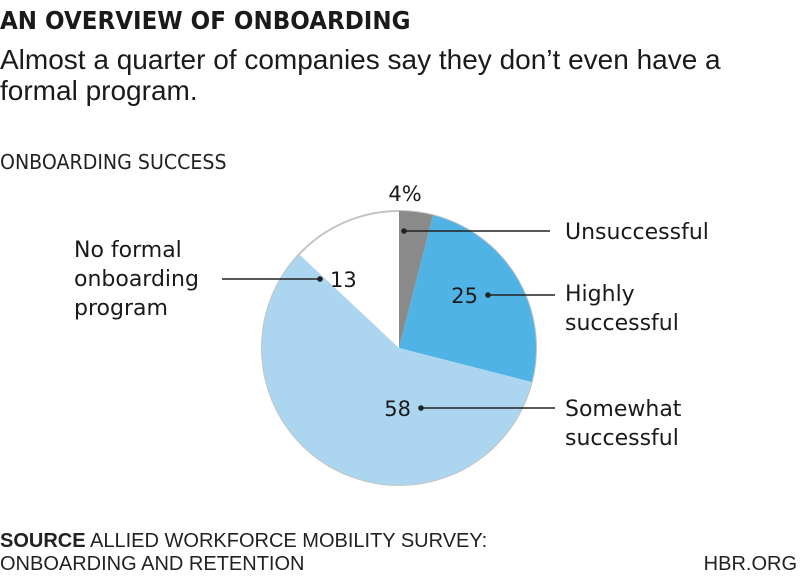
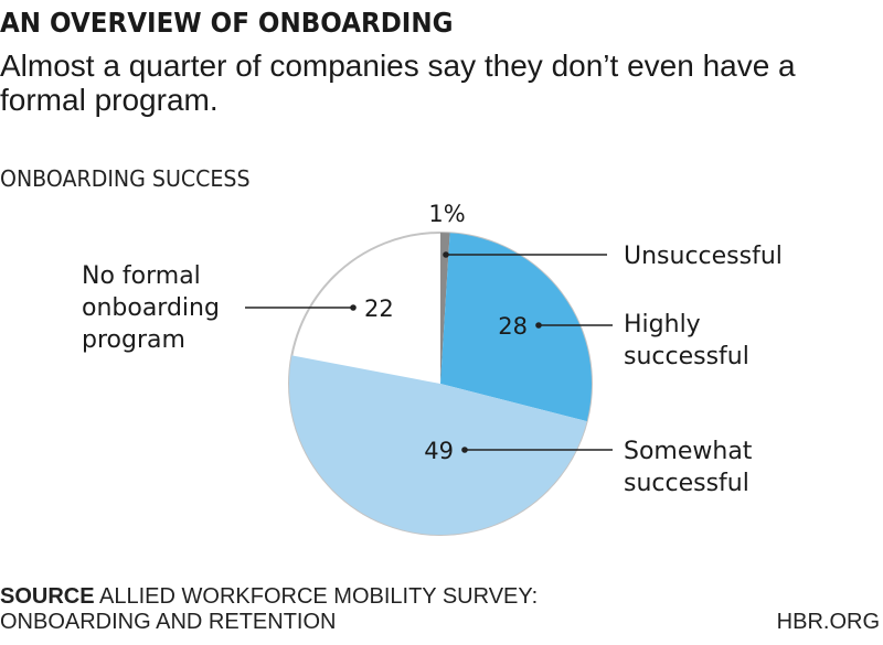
Unsuccessful: 4% -> 1%
Highly successful: 25 -> 28
Somewhat successful: 58 -> 49
No formal onboarding program: 13 -> 22
